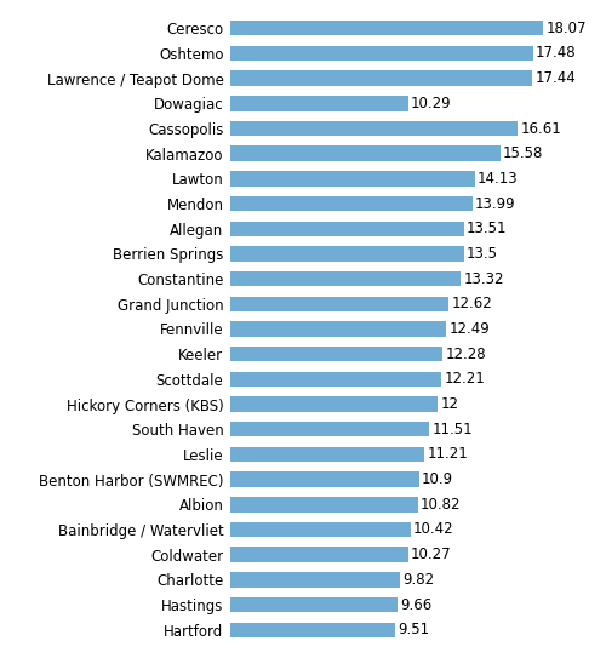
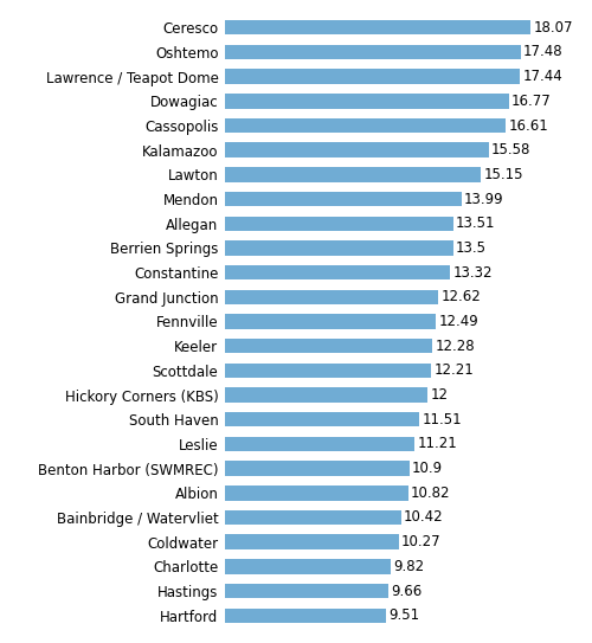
Dowagiac: 10.29 -> 16.77
Lawton: 14.13 -> 15.15
